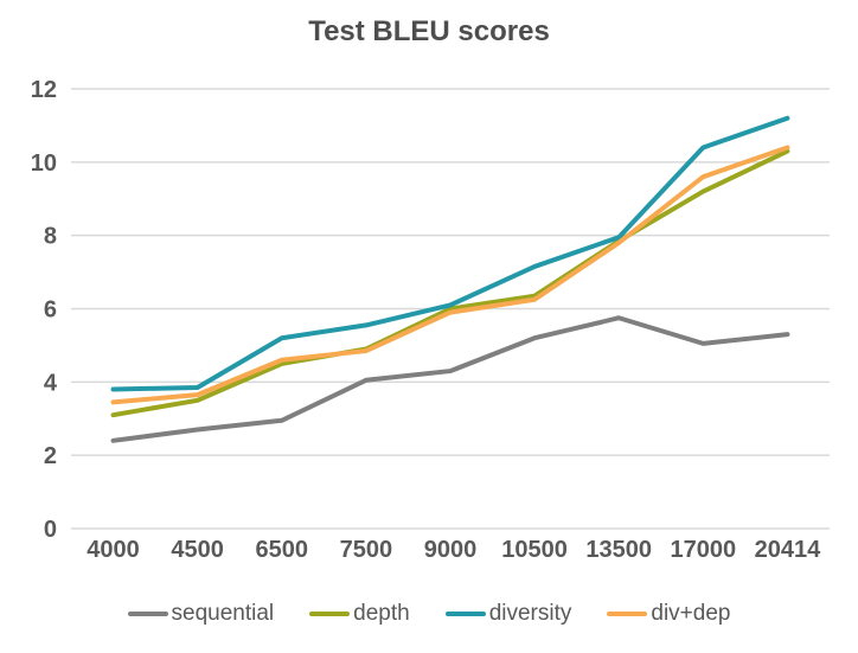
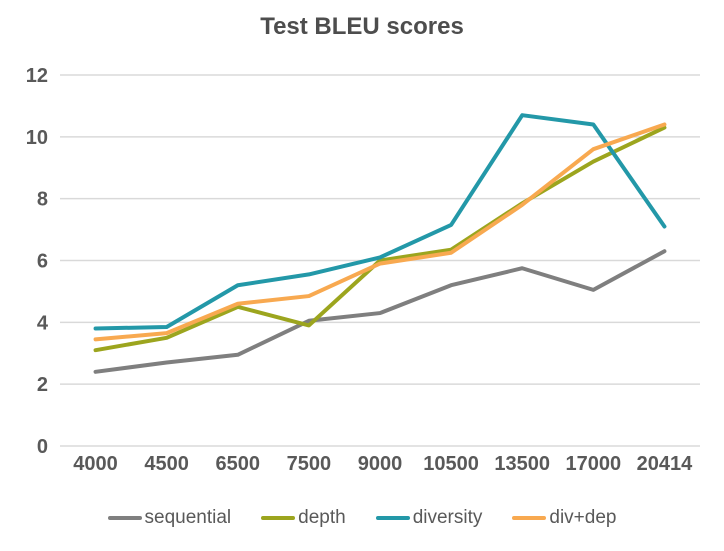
depth/7500: 4.9 -> 3.9
diversity/13500: 8.0 -> 10.7
sequential/20414: 5.3 -> 6.3
diversity/20414: 11.2 -> 7.1
